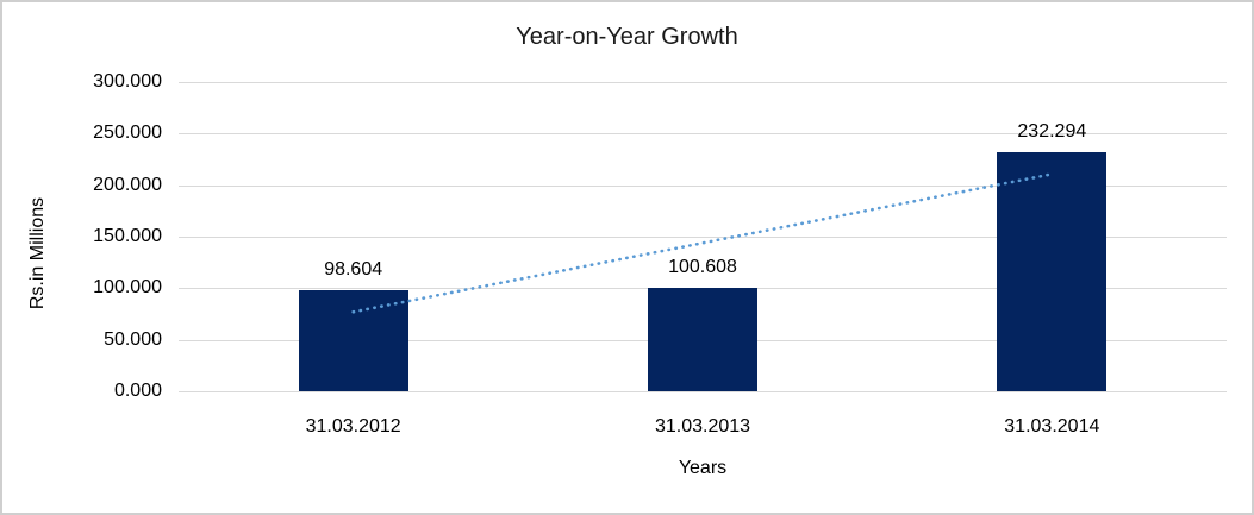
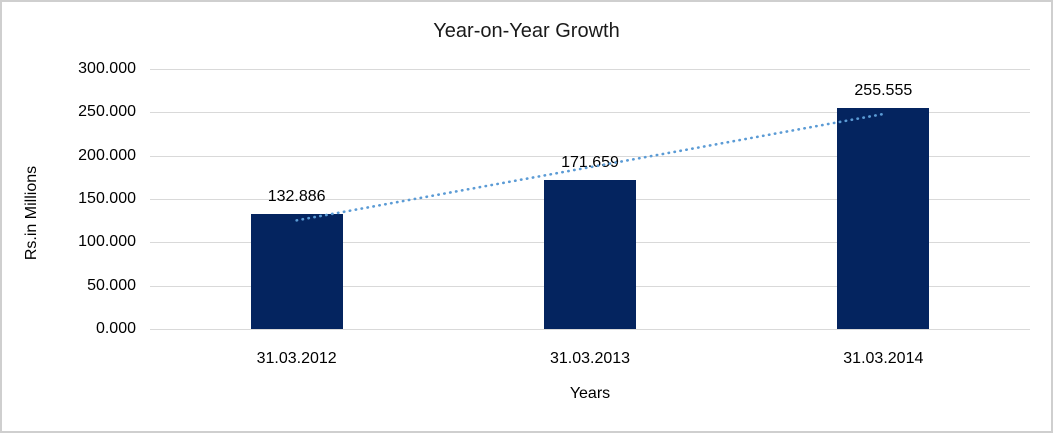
31.03.2012: 98.604 -> 132.886
31.03.2013: 100.608 -> 171.659
31.03.2014: 232.294 -> 255.555
